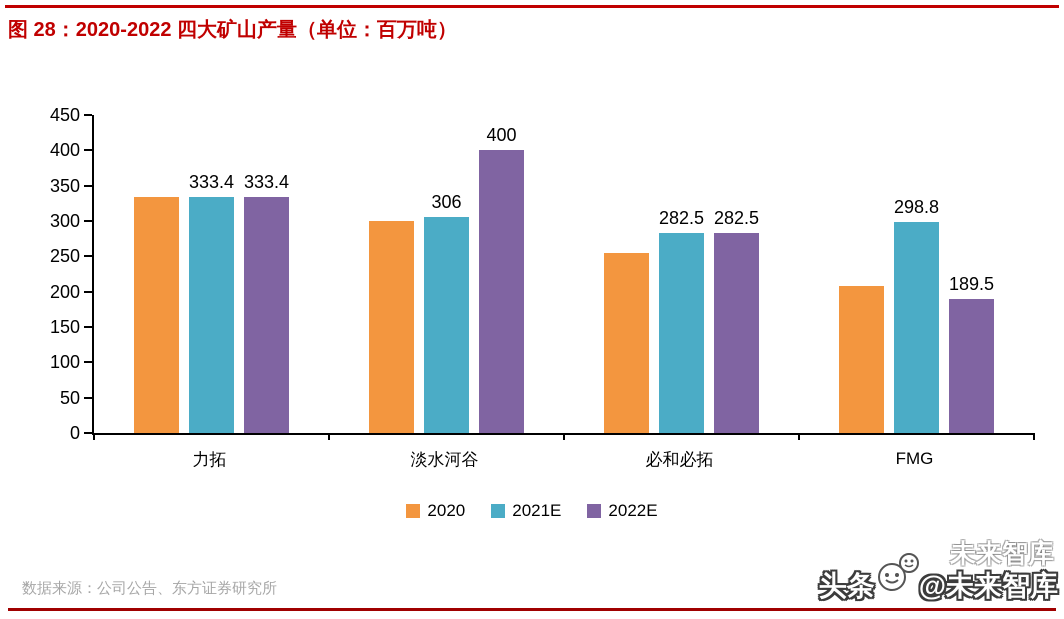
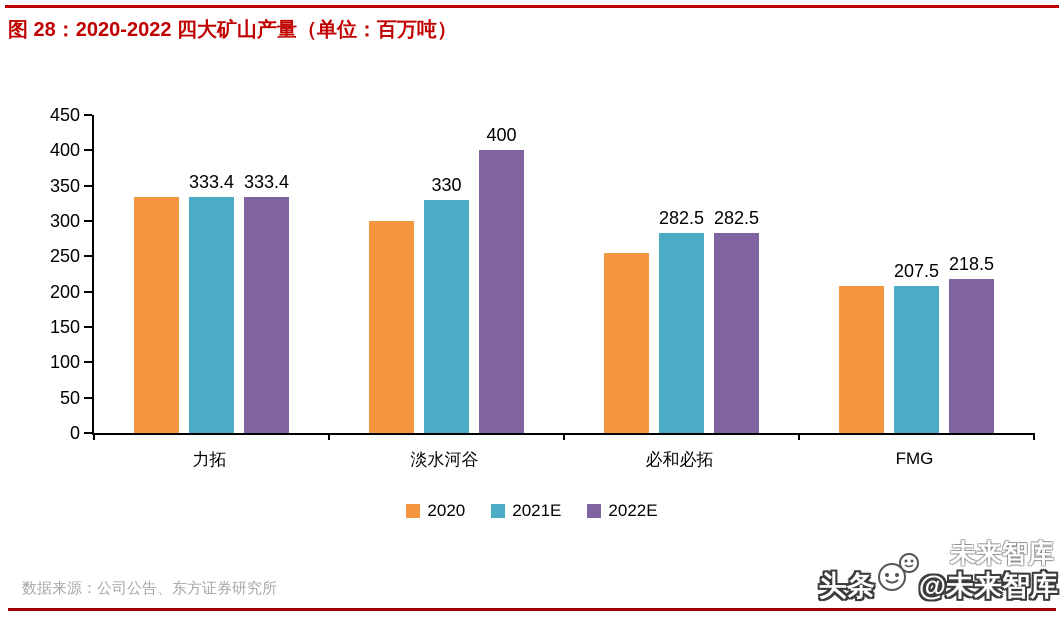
2021E/淡水河谷: 306 -> 330
2021E/FMG: 298.8 -> 207.5
2022E/FMG: 189.5 -> 218.5
